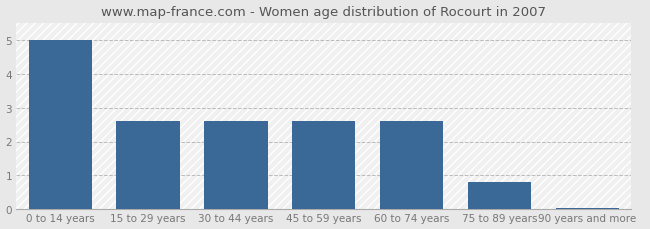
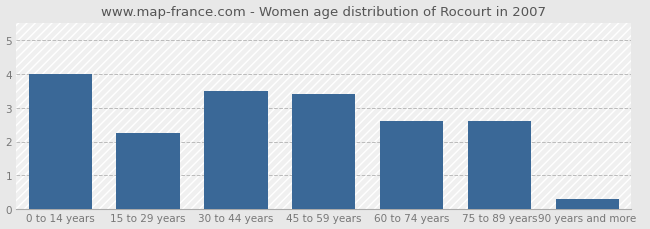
0 to 14 years: 5.00 -> 4.00
15 to 29 years: 2.60 -> 2.25
30 to 44 years: 2.60 -> 3.50
45 to 59 years: 2.60 -> 3.40
75 to 89 years: 0.80 -> 2.60
90 years and more: 0.04 -> 0.30
